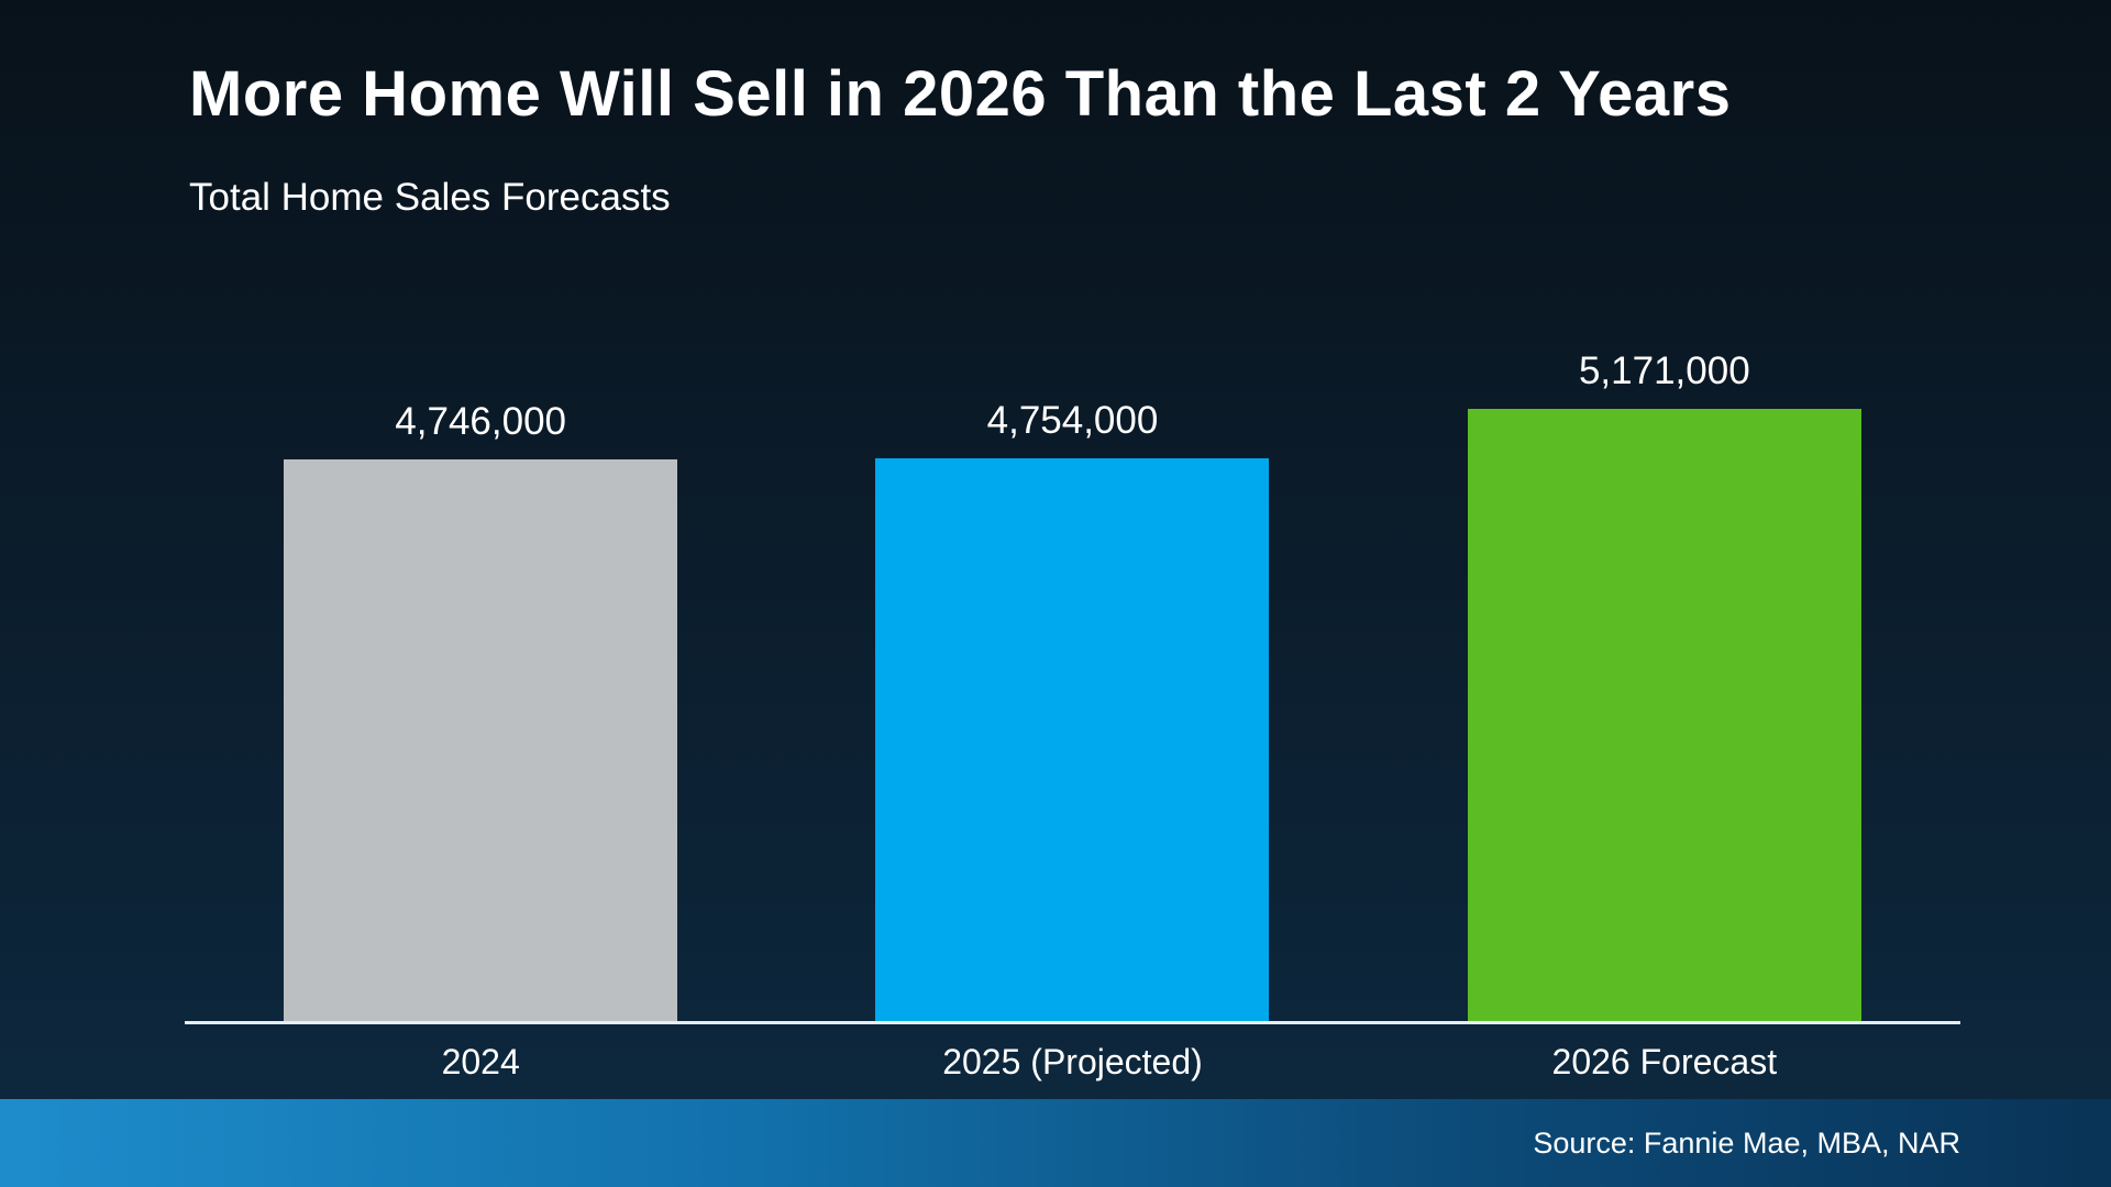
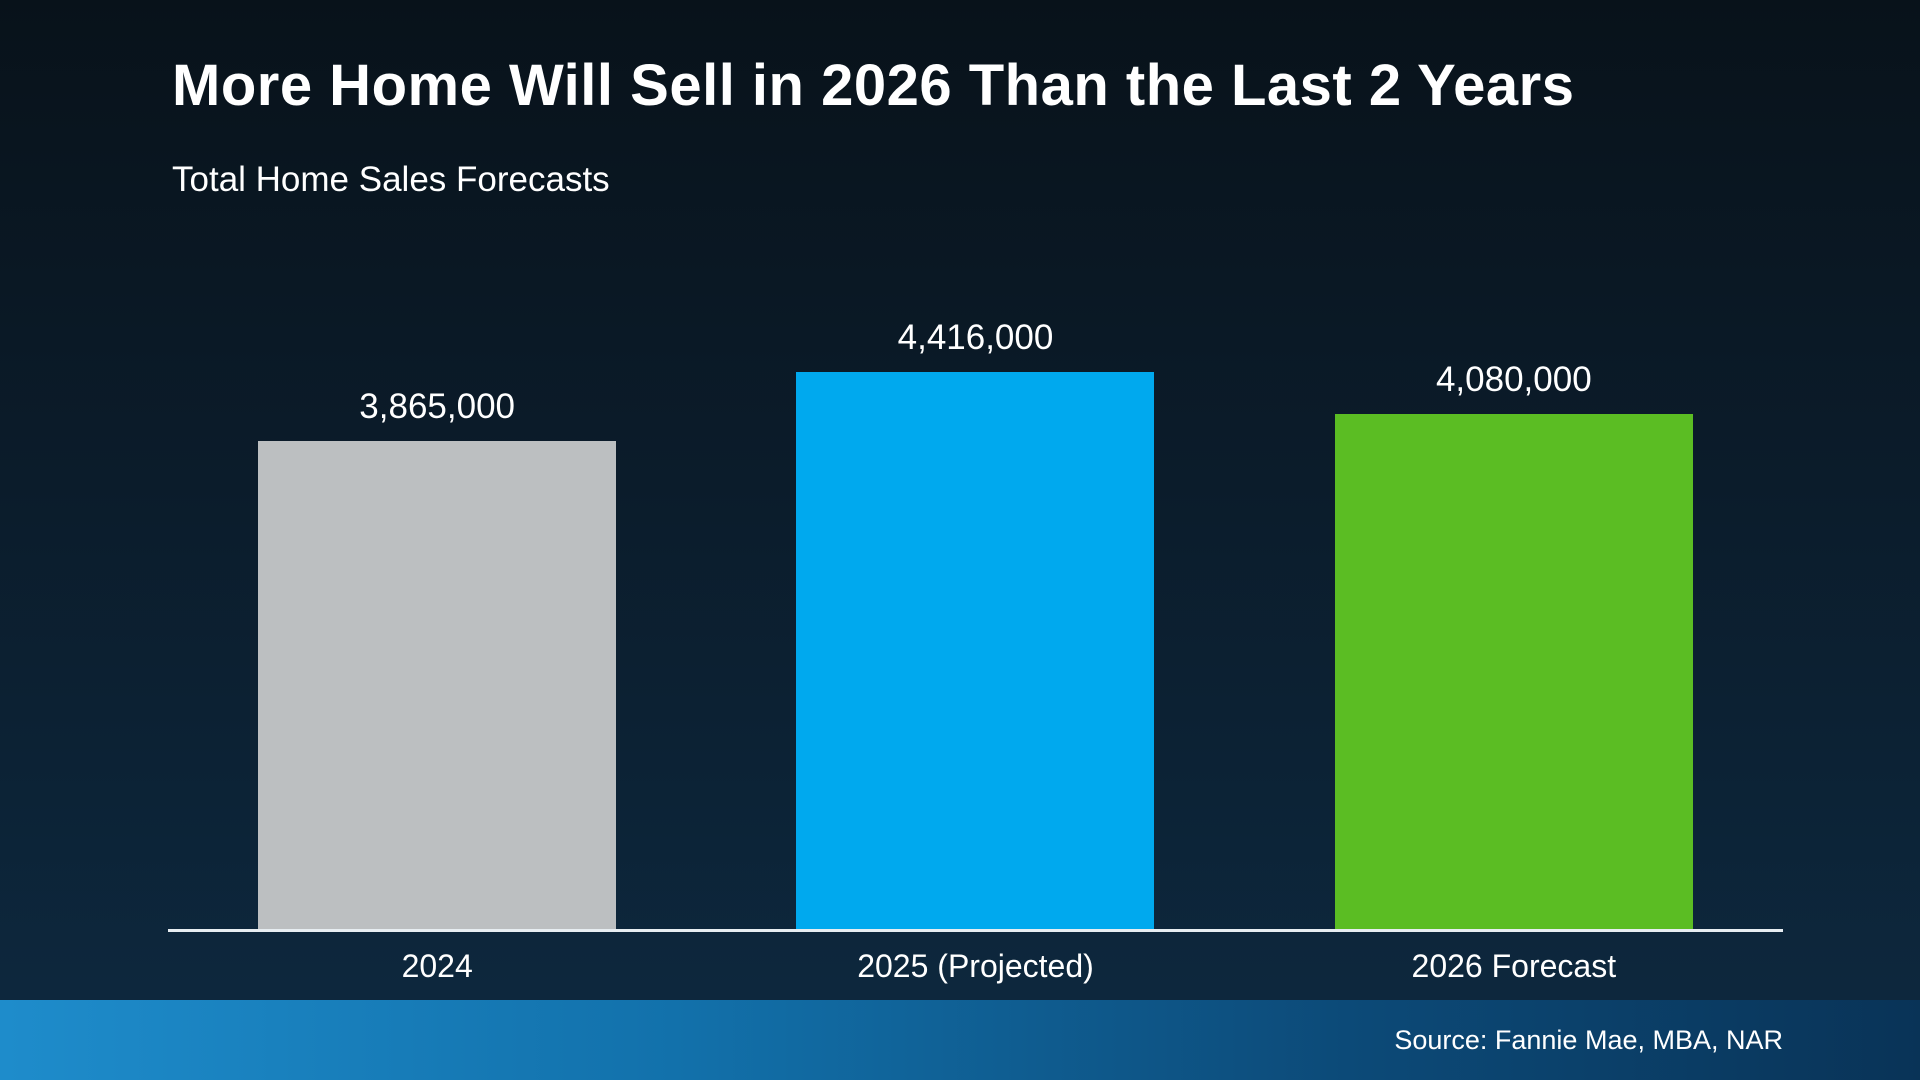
2024: 4,746,000 -> 3,865,000
2025 (Projected): 4,754,000 -> 4,416,000
2026 Forecast: 5,171,000 -> 4,080,000
